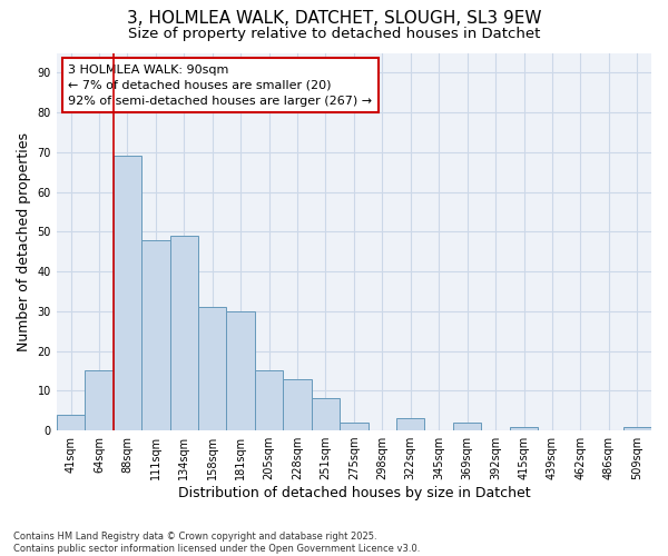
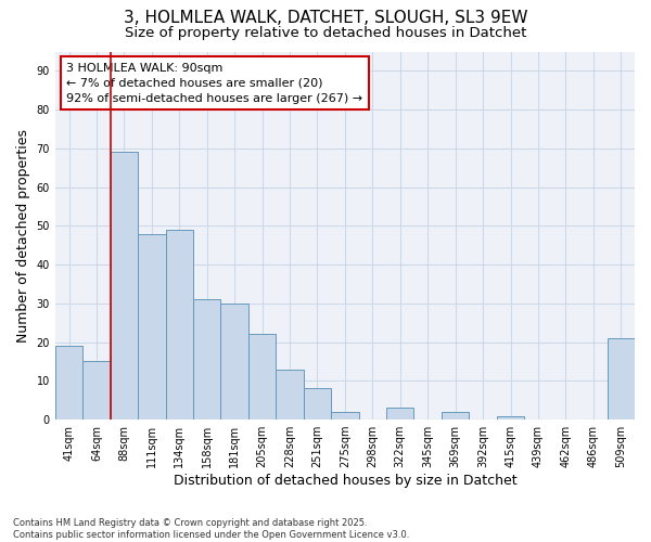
41sqm: 4 -> 19
205sqm: 15 -> 22
509sqm: 1 -> 21
